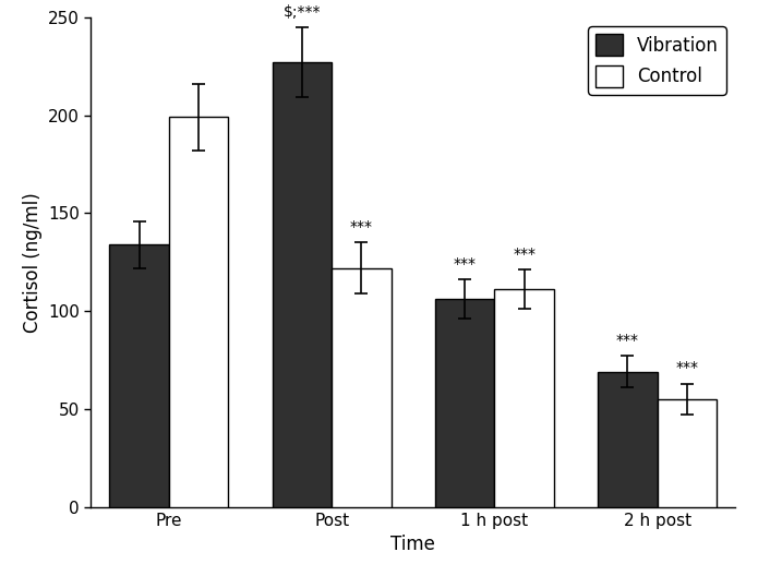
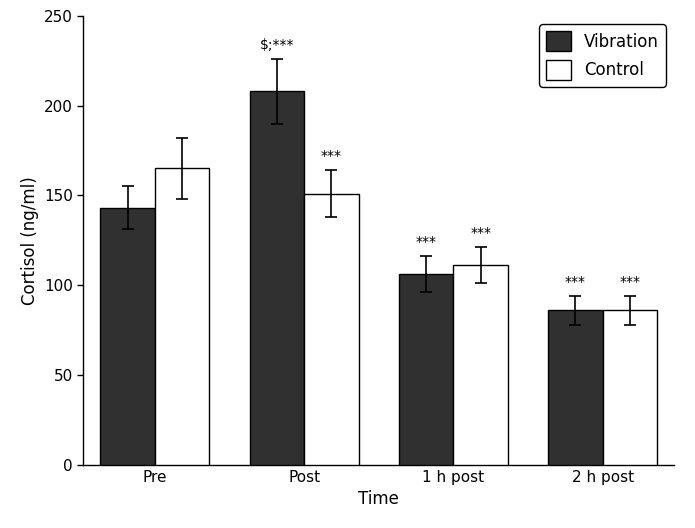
Vibration/Pre: 134 -> 143
Control/Pre: 199 -> 165
Vibration/Post: 227 -> 208
Control/Post: 122 -> 151
Vibration/2 h post: 69 -> 86
Control/2 h post: 55 -> 86
